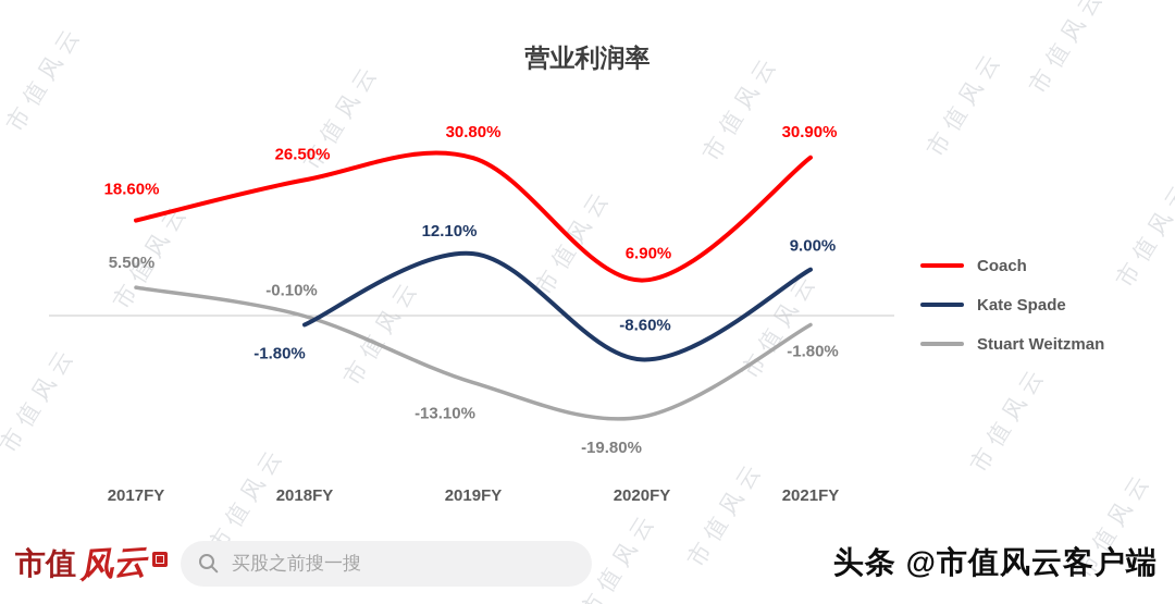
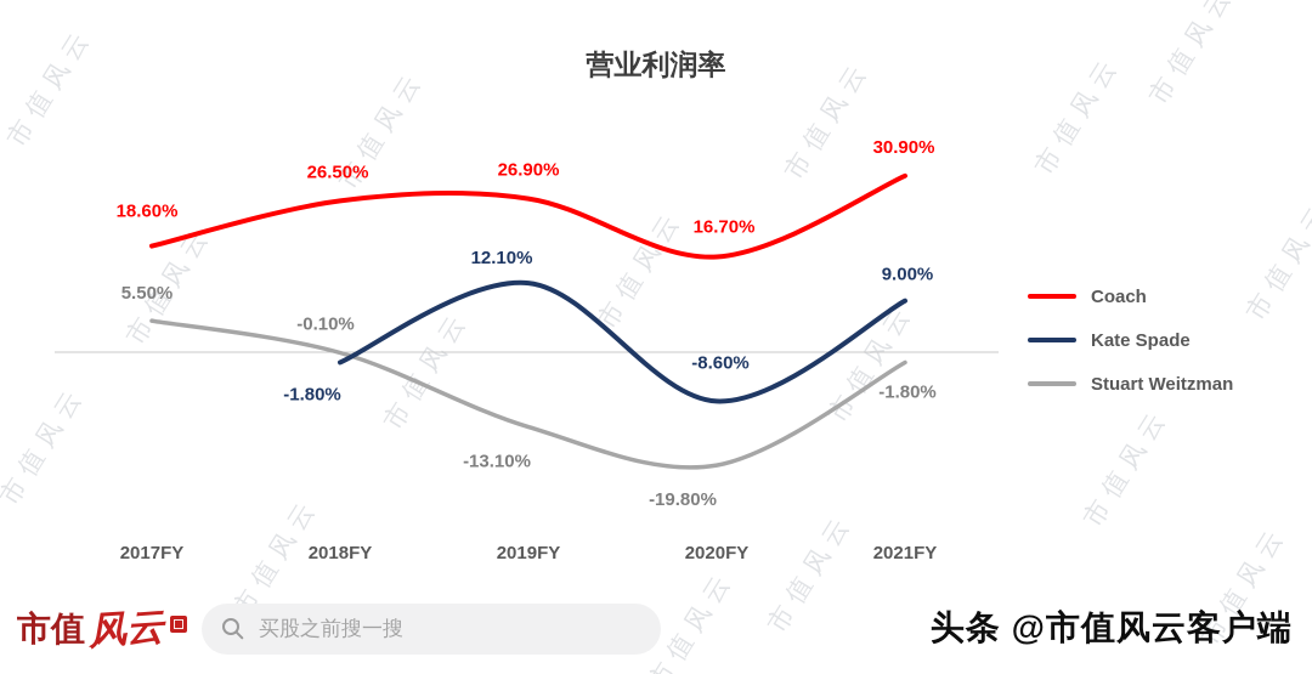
Coach/2019FY: 30.80% -> 26.90%
Coach/2020FY: 6.90% -> 16.70%
